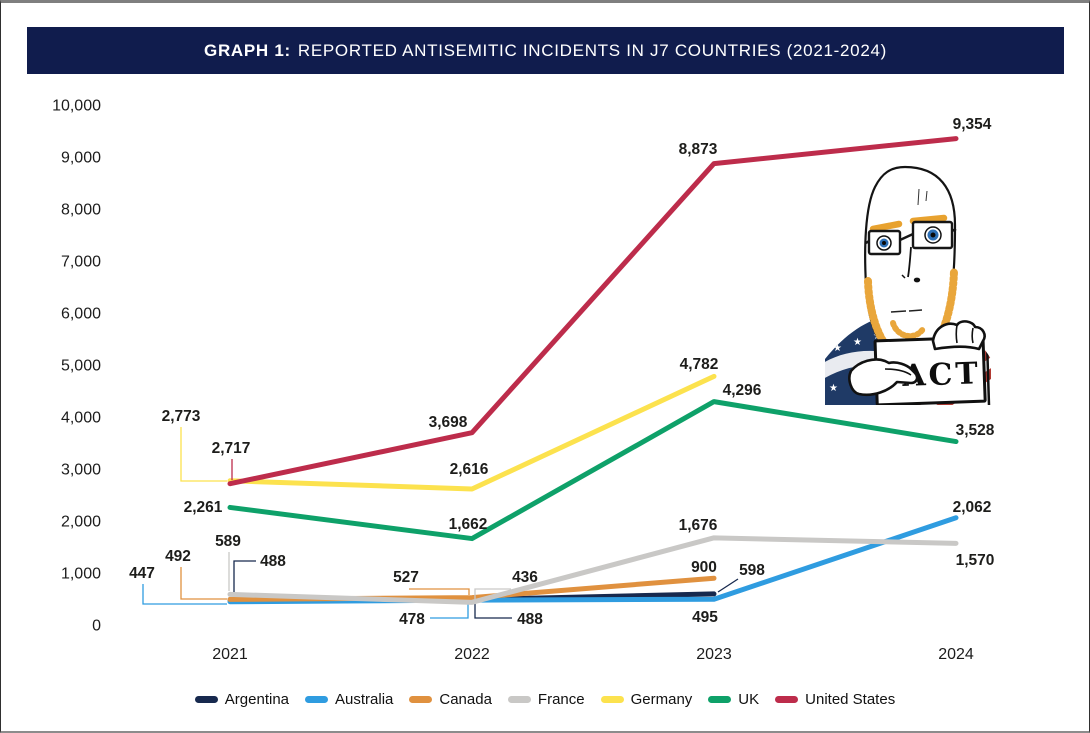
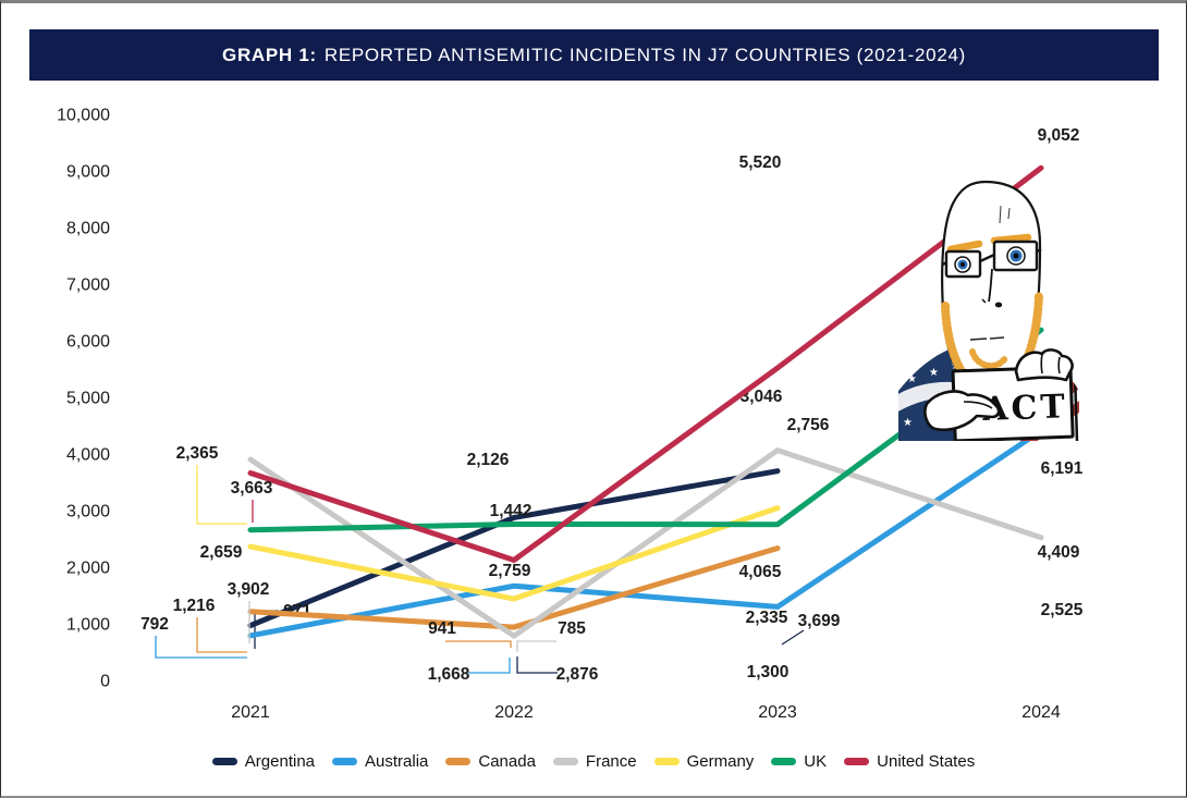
Argentina/2021: 488 -> 971
Australia/2021: 447 -> 792
Canada/2021: 492 -> 1,216
France/2021: 589 -> 3,902
Germany/2021: 2,773 -> 2,365
UK/2021: 2,261 -> 2,659
United States/2021: 2,717 -> 3,663
Argentina/2022: 488 -> 2,876
Australia/2022: 478 -> 1,668
Canada/2022: 527 -> 941
France/2022: 436 -> 785
Germany/2022: 2,616 -> 1,442
UK/2022: 1,662 -> 2,759
United States/2022: 3,698 -> 2,126
Argentina/2023: 598 -> 3,699
Australia/2023: 495 -> 1,300
Canada/2023: 900 -> 2,335
France/2023: 1,676 -> 4,065
Germany/2023: 4,782 -> 3,046
UK/2023: 4,296 -> 2,756
United States/2023: 8,873 -> 5,520
Australia/2024: 2,062 -> 4,409
France/2024: 1,570 -> 2,525
UK/2024: 3,528 -> 6,191
United States/2024: 9,354 -> 9,052
